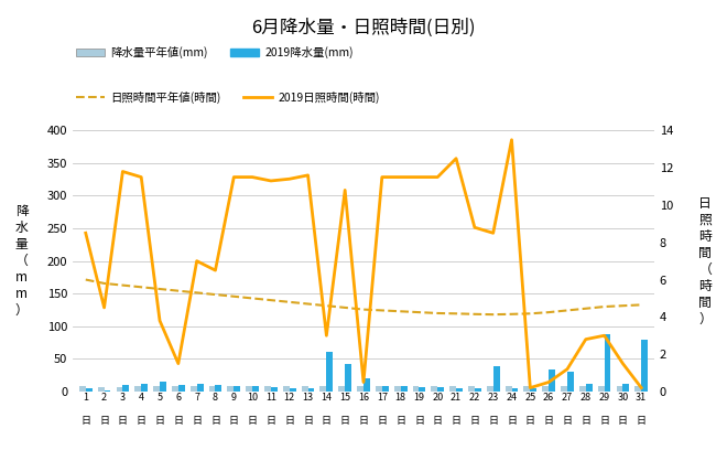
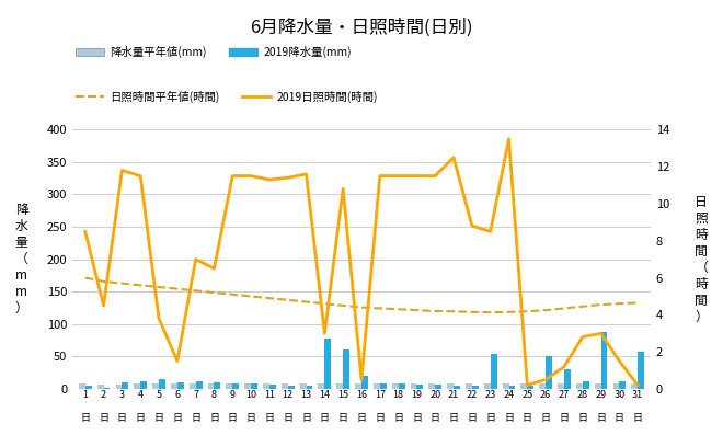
2019降水量(mm)/14: 60 -> 78
2019降水量(mm)/15: 42 -> 60
2019降水量(mm)/23: 38 -> 54
2019降水量(mm)/26: 34 -> 50
2019降水量(mm)/31: 80 -> 58
